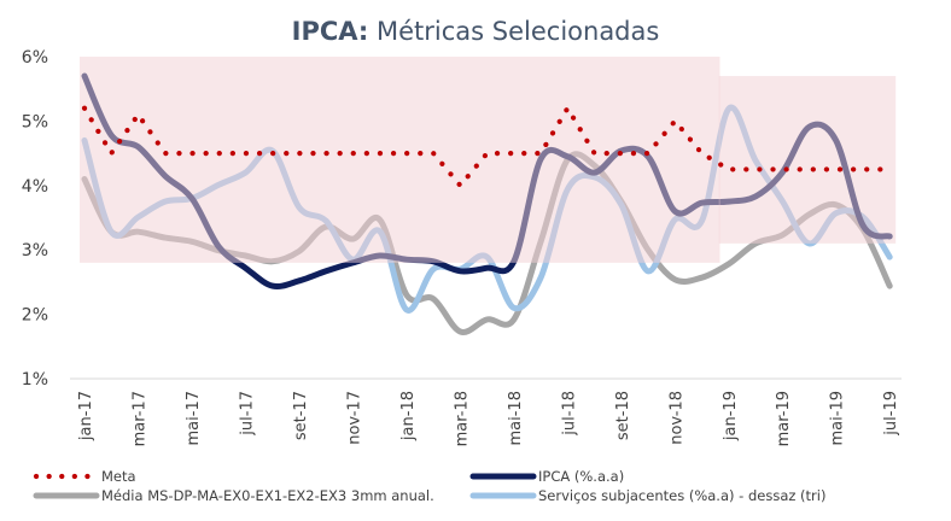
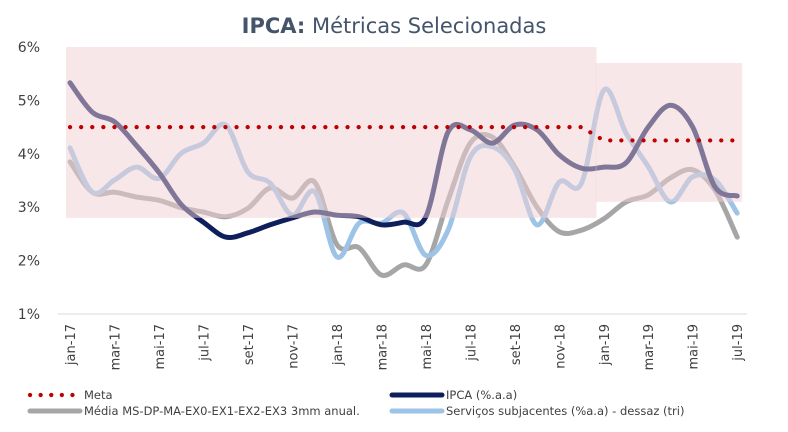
Média MS-DP-MA-EX0-EX1-EX2-EX3 3mm anual./jan-17: 4.1% -> 3.9%
Serviços subjacentes (%a.a) - dessaz (tri)/jan-17: 4.7% -> 4.1%
IPCA (%.a.a)/jan-17: 5.7% -> 5.3%
Meta/jan-17: 5.2% -> 4.5%
Meta/mar-17: 5.1% -> 4.5%
Serviços subjacentes (%a.a) - dessaz (tri)/mai-17: 3.8% -> 3.5%
IPCA (%.a.a)/mai-17: 3.8% -> 3.6%
Meta/mar-18: 4.0% -> 4.5%
Média MS-DP-MA-EX0-EX1-EX2-EX3 3mm anual./jul-18: 4.4% -> 4.2%
Meta/jul-18: 5.2% -> 4.5%
IPCA (%.a.a)/nov-18: 3.6% -> 4.0%
Meta/nov-18: 5.0% -> 4.5%
IPCA (%.a.a)/mar-19: 4.2% -> 4.5%
IPCA (%.a.a)/mai-19: 4.7% -> 4.5%
